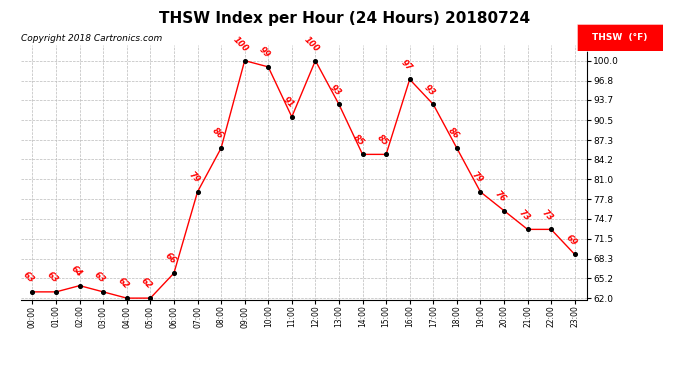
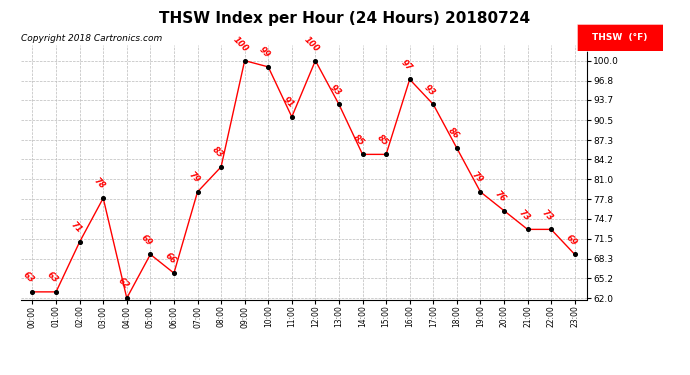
02:00: 64 -> 71
03:00: 63 -> 78
05:00: 62 -> 69
08:00: 86 -> 83
